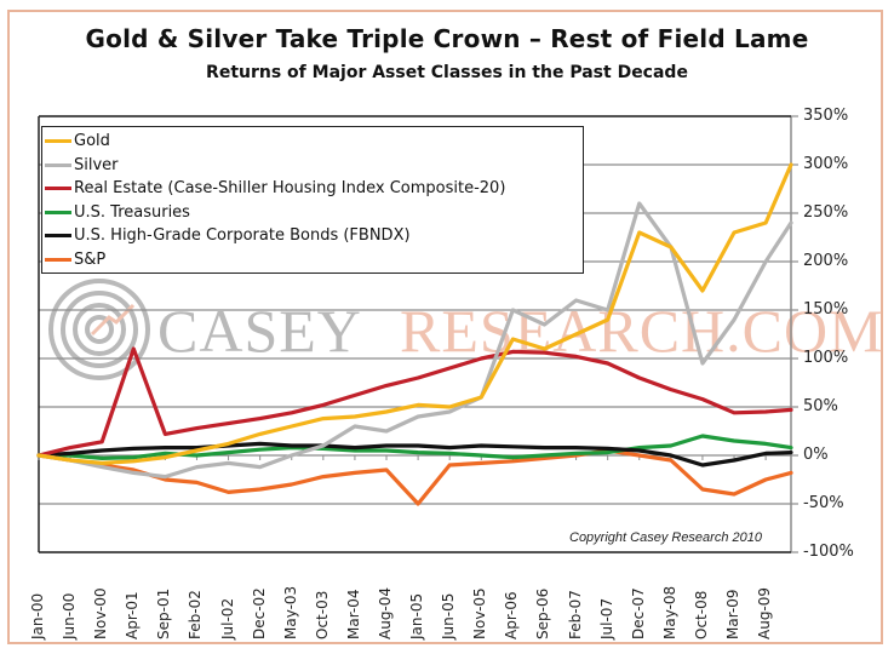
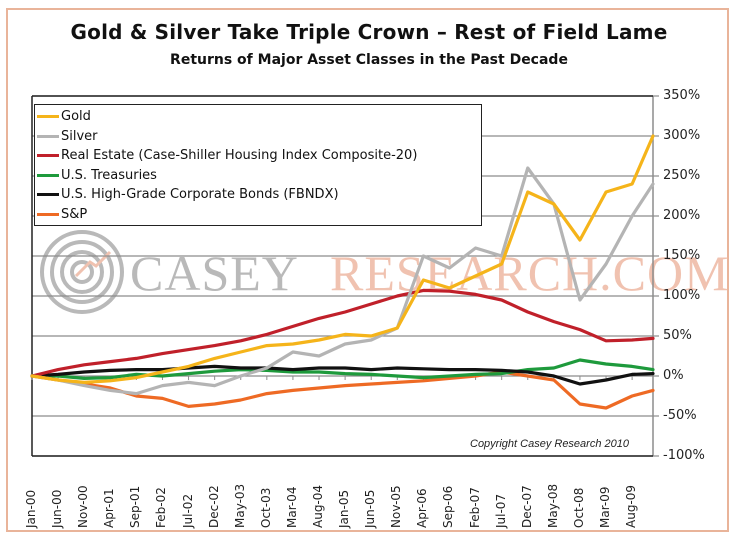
Real Estate (Case-Shiller Housing Index Composite-20)/Apr-01: 110% -> 20%
S&P/Jan-05: -50% -> -10%
